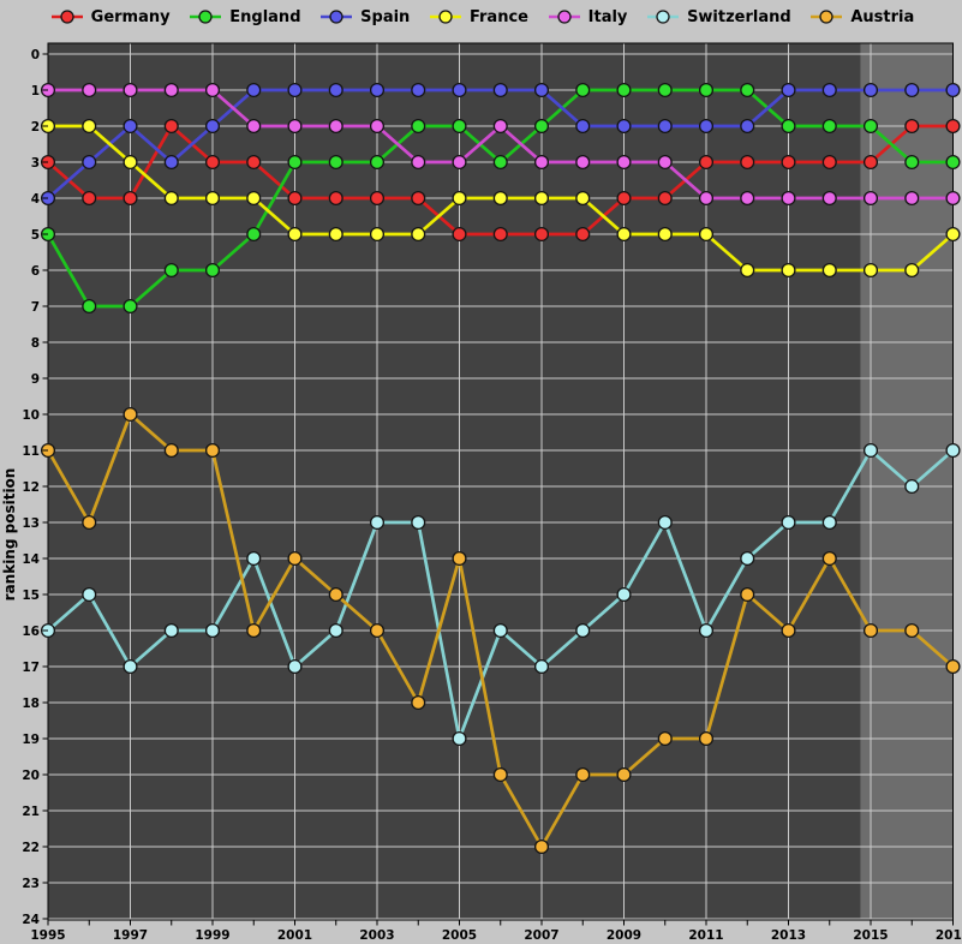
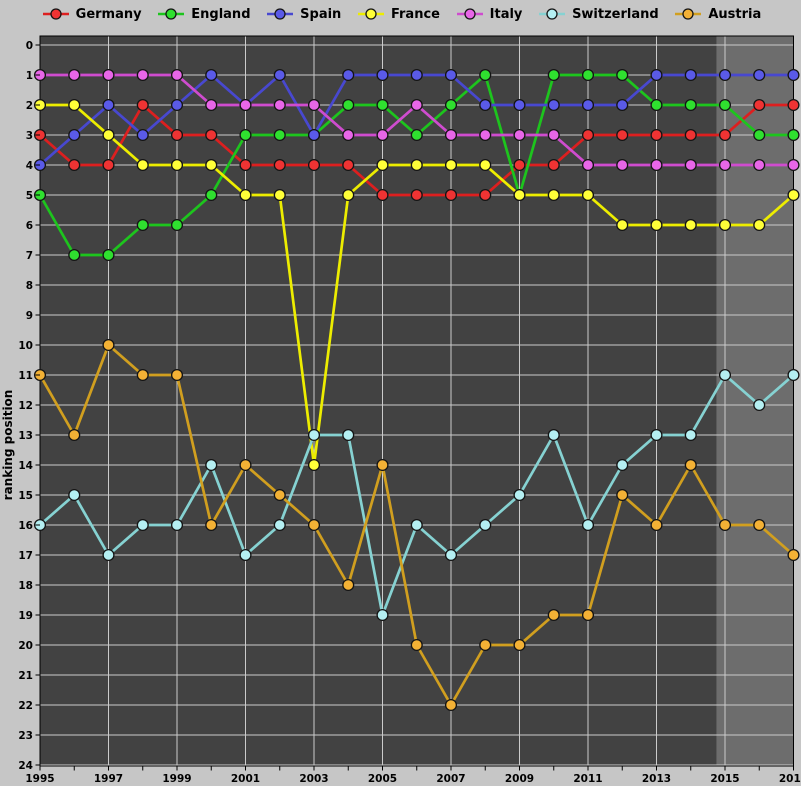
Spain/2001: 1 -> 2
Spain/2003: 1 -> 3
France/2003: 5 -> 14
England/2009: 1 -> 5
